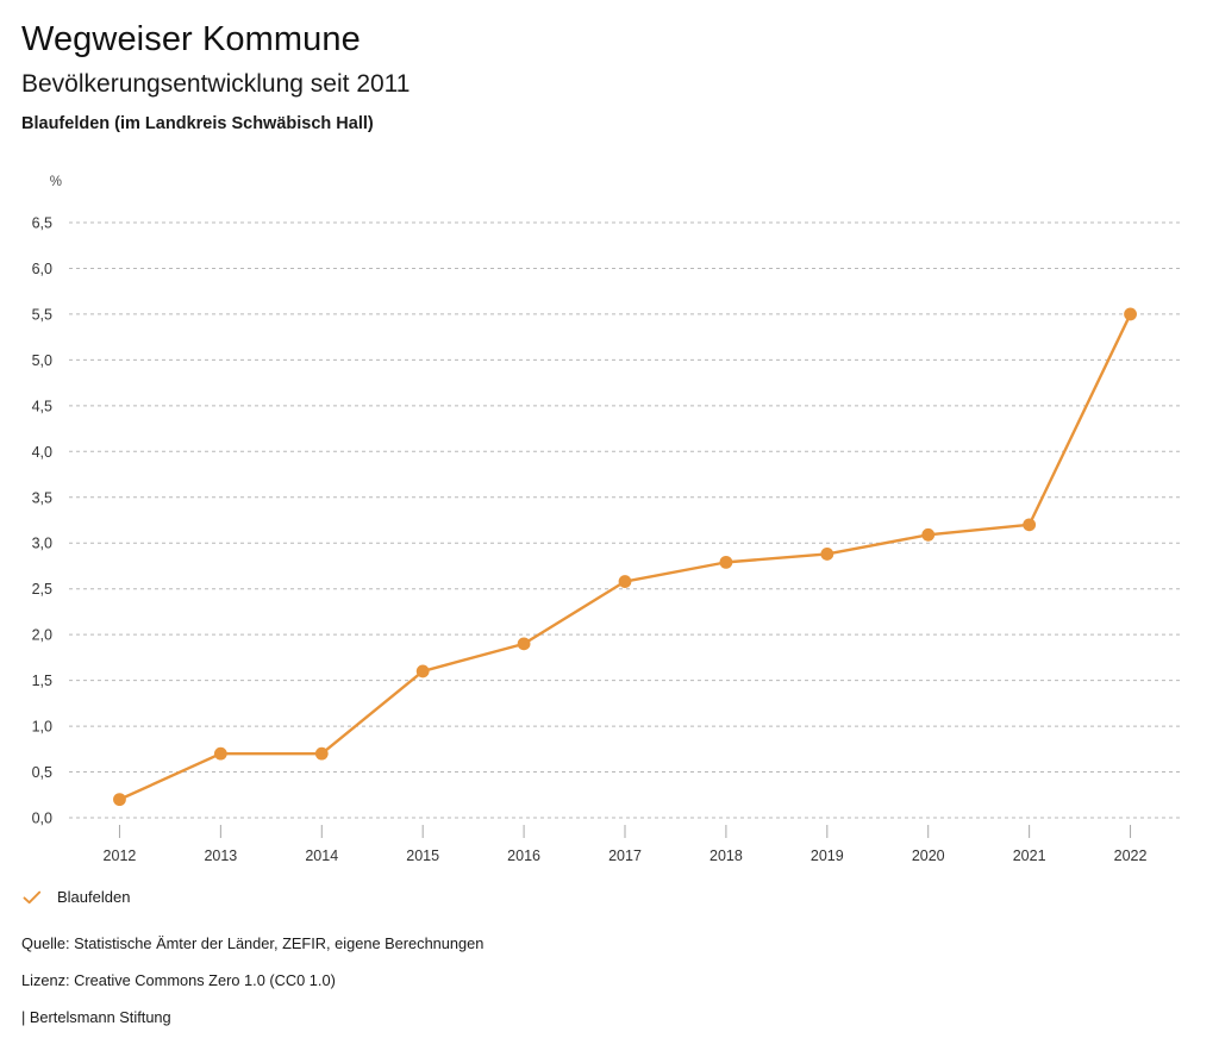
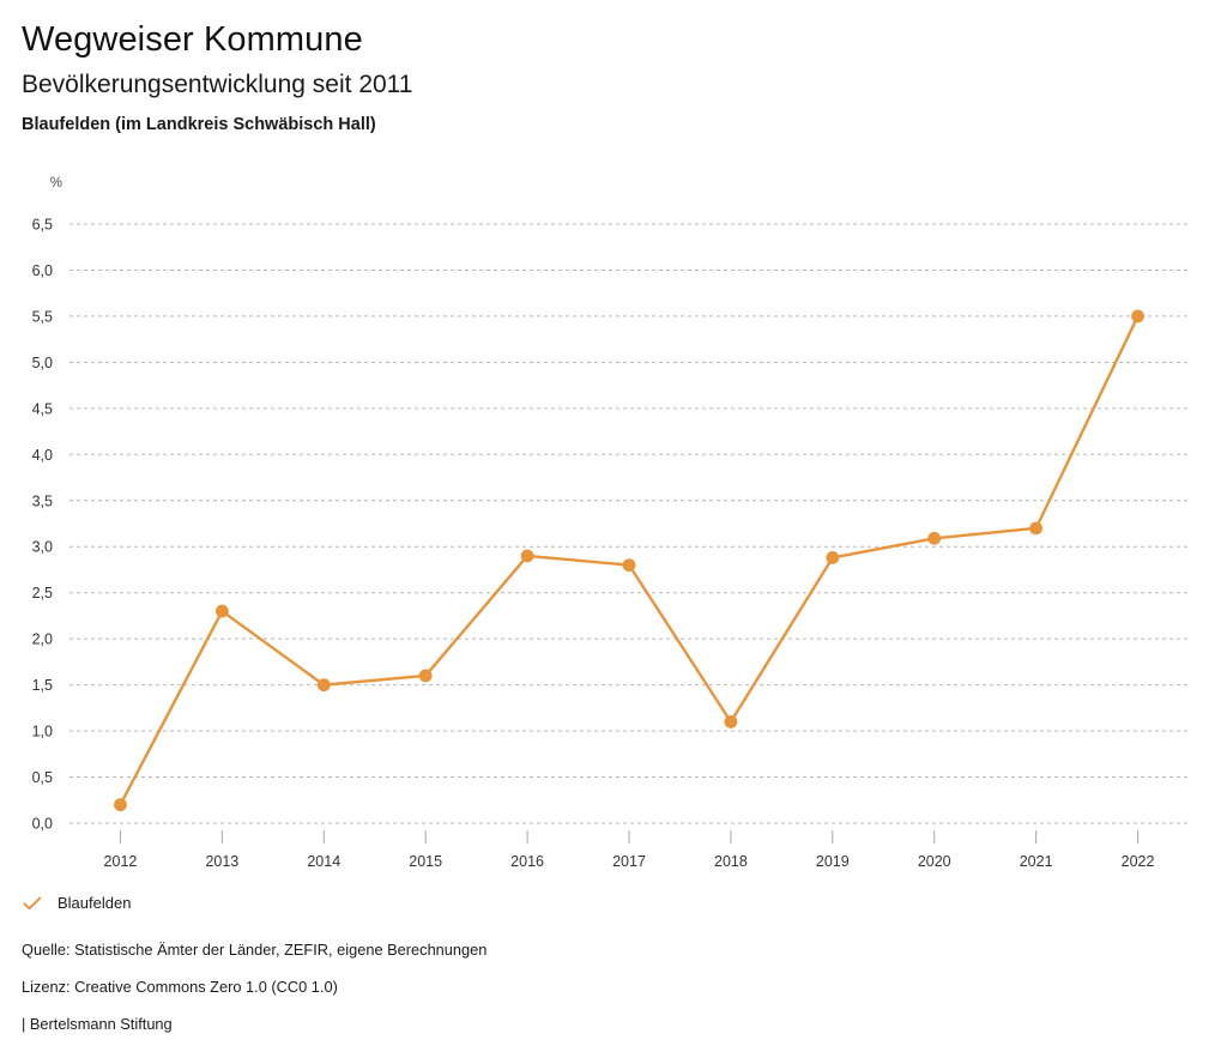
2013: 0,7 -> 2,3
2014: 0,7 -> 1,5
2016: 1,9 -> 2,9
2017: 2,6 -> 2,8
2018: 2,8 -> 1,1
